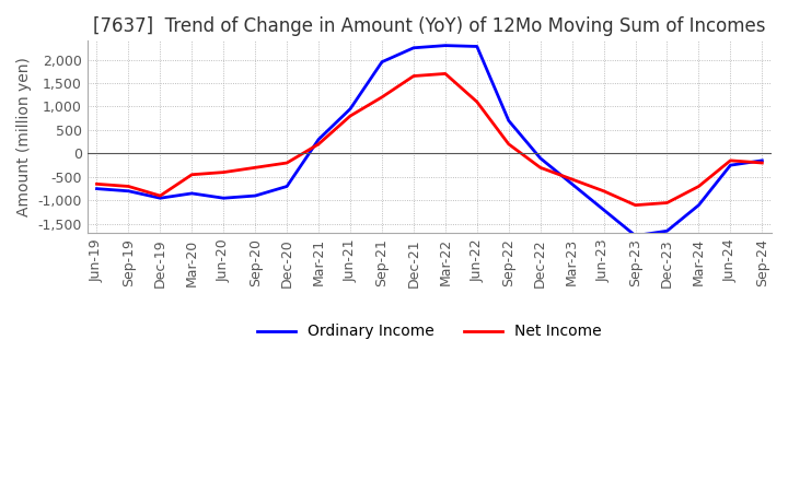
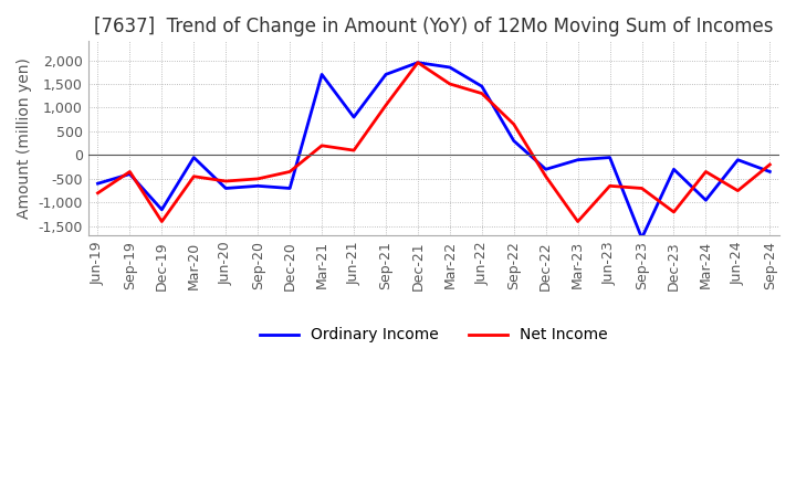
Ordinary Income/Jun-19: -750 -> -600
Net Income/Jun-19: -650 -> -800
Ordinary Income/Sep-19: -800 -> -400
Net Income/Sep-19: -700 -> -350
Ordinary Income/Dec-19: -950 -> -1,150
Net Income/Dec-19: -900 -> -1,400
Ordinary Income/Mar-20: -850 -> -50
Ordinary Income/Jun-20: -950 -> -700
Net Income/Jun-20: -400 -> -550
Ordinary Income/Sep-20: -900 -> -650
Net Income/Sep-20: -300 -> -500
Net Income/Dec-20: -200 -> -350
Ordinary Income/Mar-21: 300 -> 1,700
Ordinary Income/Jun-21: 950 -> 800
Net Income/Jun-21: 800 -> 100
Ordinary Income/Sep-21: 1,950 -> 1,700
Net Income/Sep-21: 1,200 -> 1,050
Ordinary Income/Dec-21: 2,250 -> 1,950
Net Income/Dec-21: 1,650 -> 1,950
Ordinary Income/Mar-22: 2,300 -> 1,850
Net Income/Mar-22: 1,700 -> 1,500
Ordinary Income/Jun-22: 2,280 -> 1,450
Net Income/Jun-22: 1,100 -> 1,300
Ordinary Income/Sep-22: 700 -> 300
Net Income/Sep-22: 200 -> 650
Ordinary Income/Dec-22: -100 -> -300
Net Income/Dec-22: -300 -> -450
Ordinary Income/Mar-23: -650 -> -100
Net Income/Mar-23: -550 -> -1,400
Ordinary Income/Jun-23: -1,200 -> -50
Net Income/Jun-23: -800 -> -650
Net Income/Sep-23: -1,100 -> -700
Ordinary Income/Dec-23: -1,650 -> -300
Net Income/Dec-23: -1,050 -> -1,200
Ordinary Income/Mar-24: -1,100 -> -950
Net Income/Mar-24: -700 -> -350
Ordinary Income/Jun-24: -250 -> -100
Net Income/Jun-24: -150 -> -750
Ordinary Income/Sep-24: -150 -> -350
